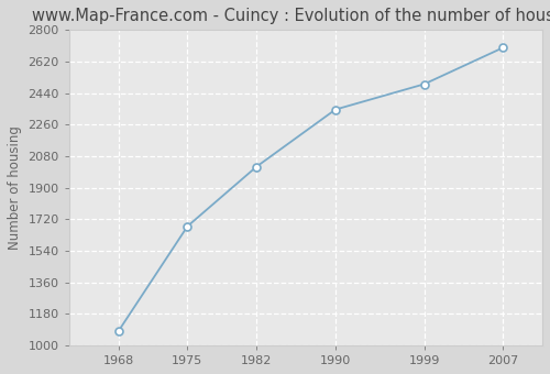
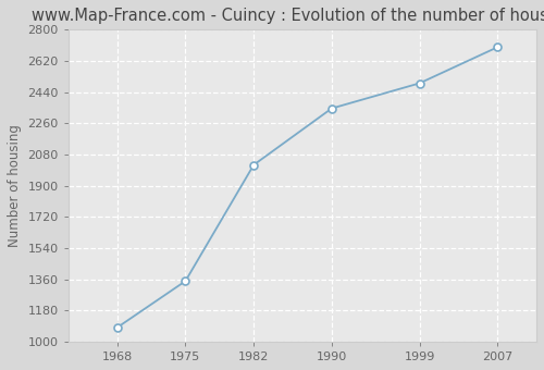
1975: 1680 -> 1350
